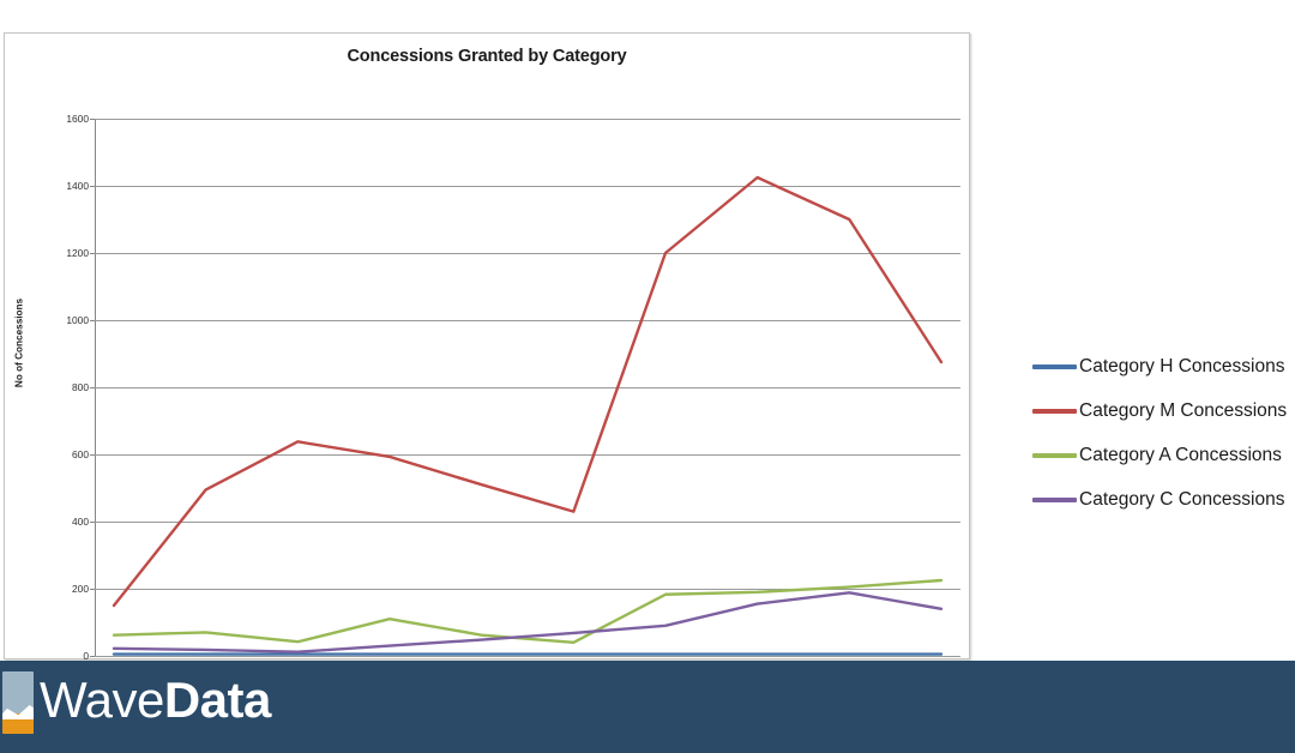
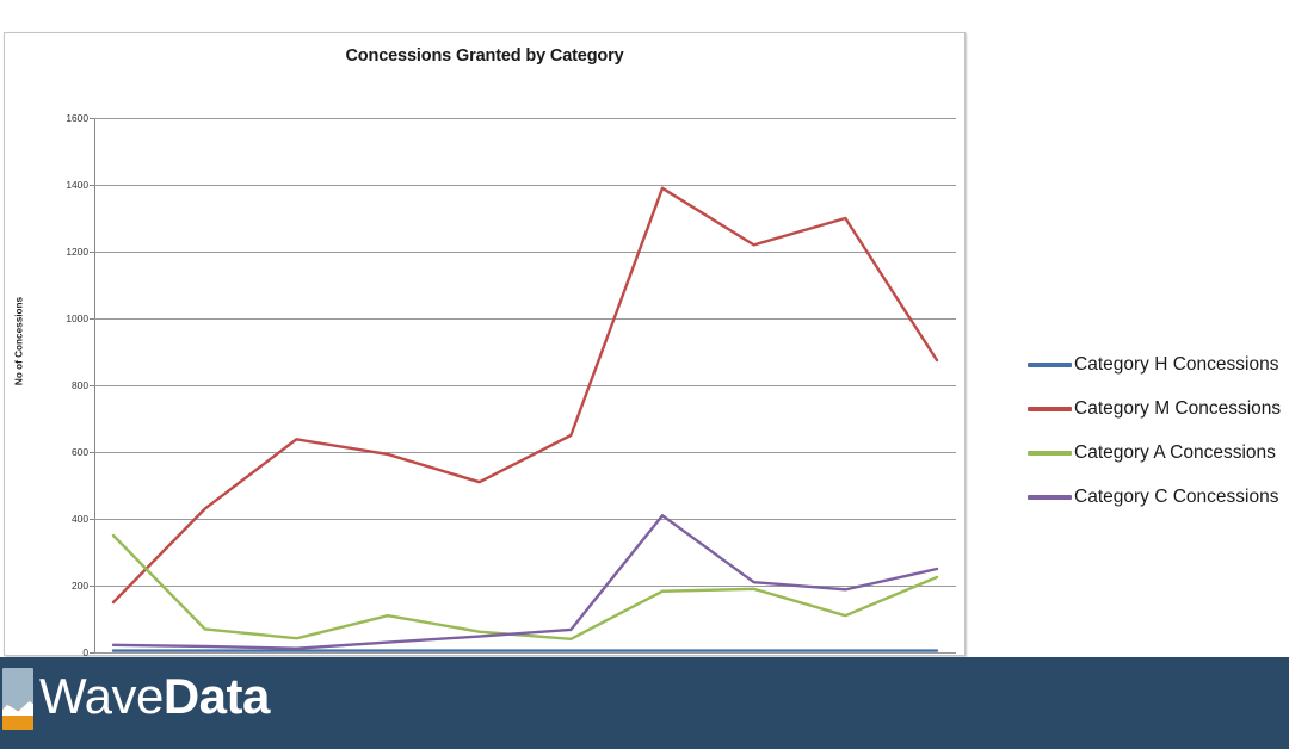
Category A Concessions/2016: 60 -> 350
Category M Concessions/2017: 500 -> 430
Category M Concessions/2021: 430 -> 650
Category M Concessions/2022: 1200 -> 1390
Category C Concessions/2022: 90 -> 410
Category M Concessions/2023: 1420 -> 1220
Category C Concessions/2023: 160 -> 210
Category A Concessions/2024: 200 -> 110
Category C Concessions/2025: 140 -> 250
